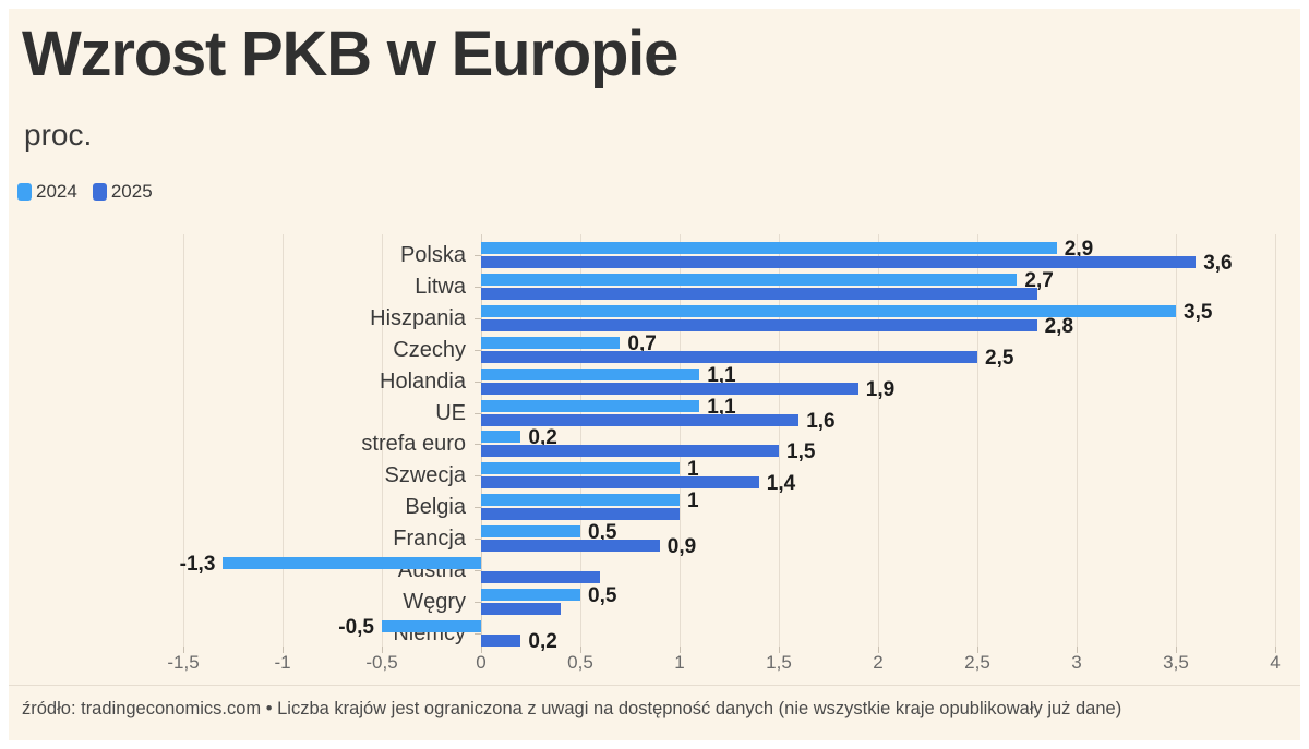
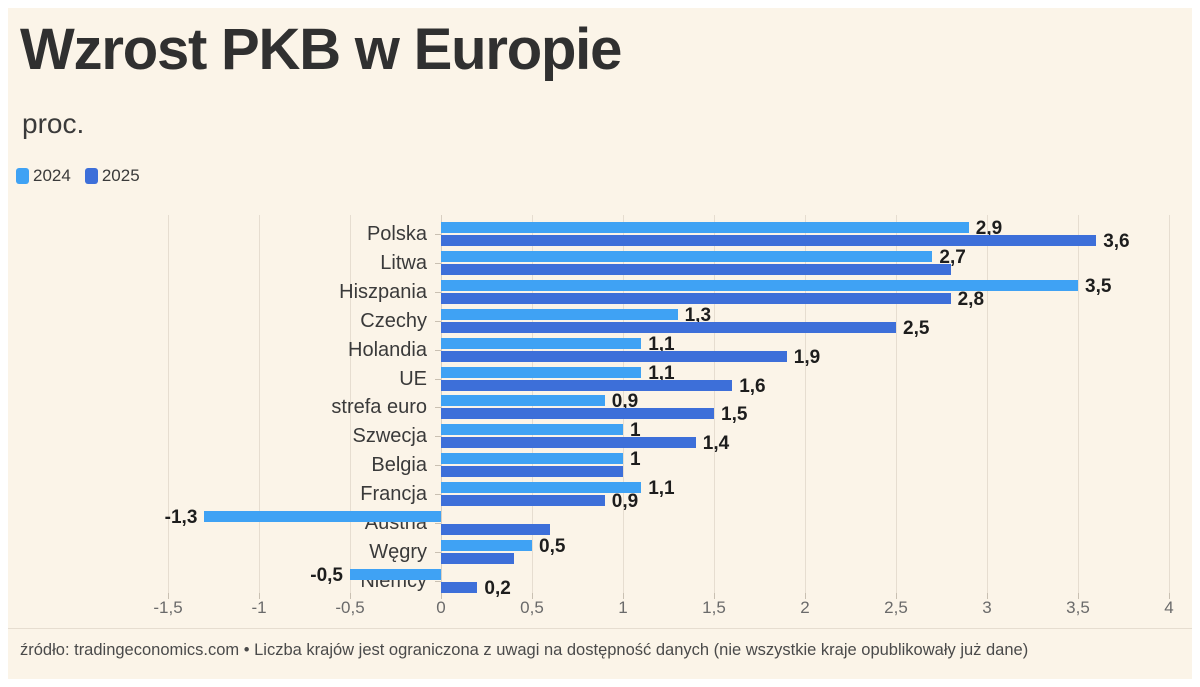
2024/Czechy: 0,7 -> 1,3
2024/strefa euro: 0,2 -> 0,9
2024/Francja: 0,5 -> 1,1
